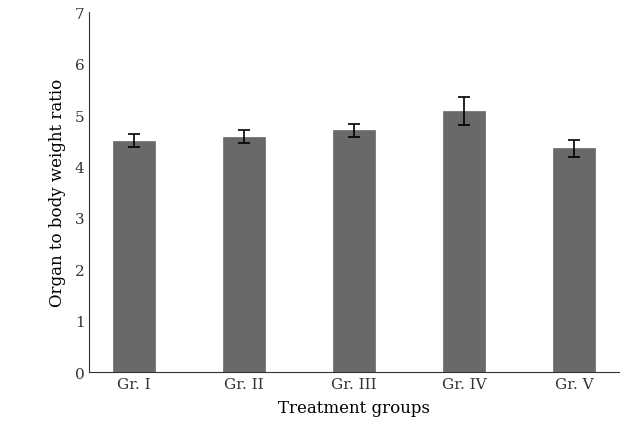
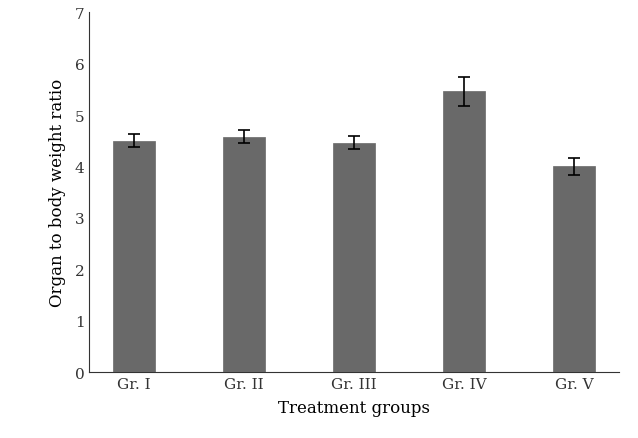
Gr. III: 4.70 -> 4.46
Gr. IV: 5.08 -> 5.46
Gr. V: 4.35 -> 4.00
